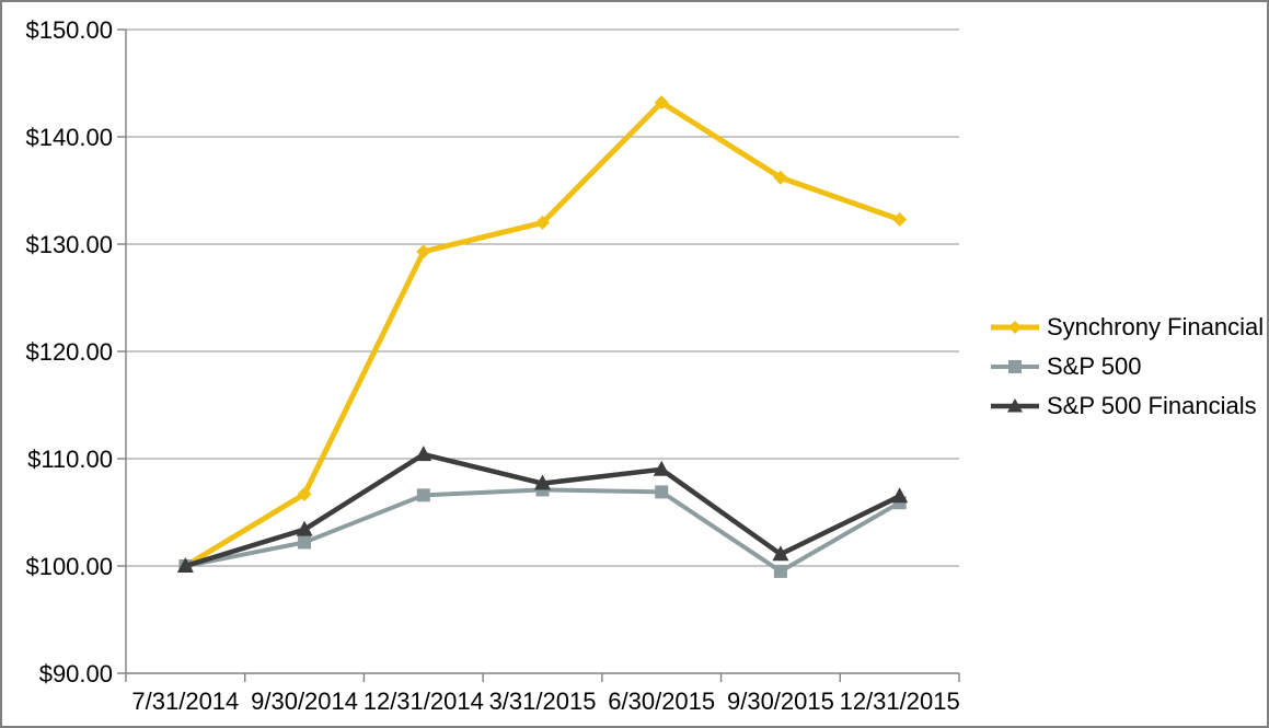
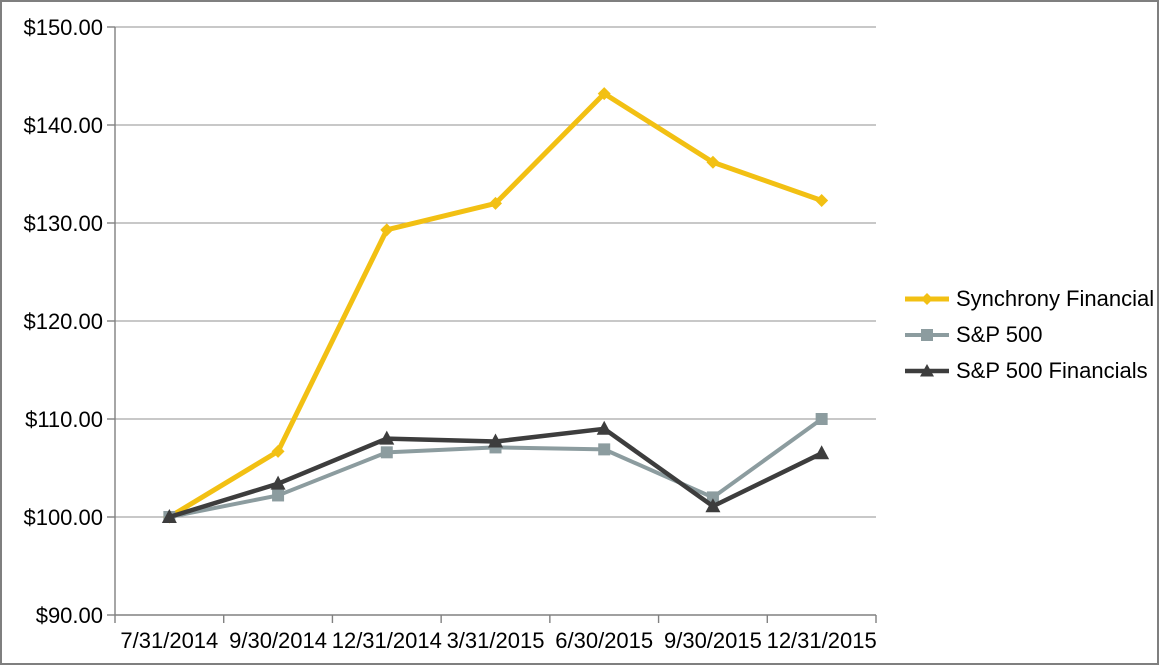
S&P 500 Financials/12/31/2014: $110 -> $108
S&P 500/9/30/2015: $100 -> $102
S&P 500/12/31/2015: $106 -> $110
